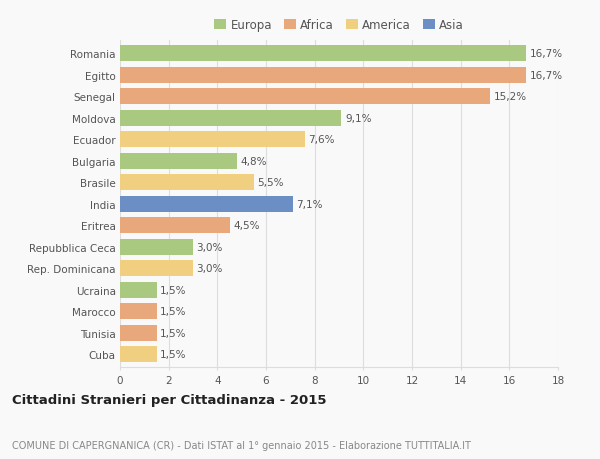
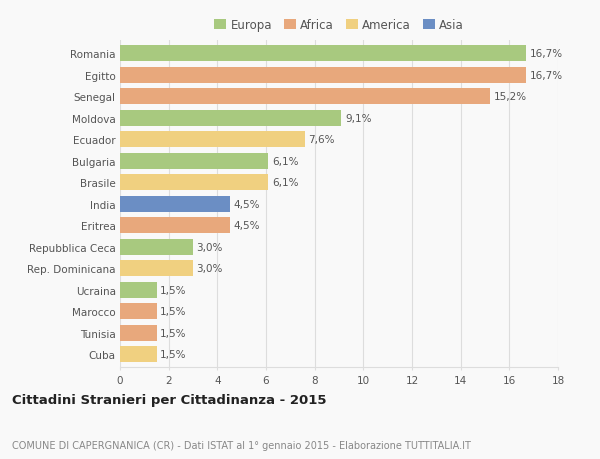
Bulgaria: 4,8% -> 6,1%
Brasile: 5,5% -> 6,1%
India: 7,1% -> 4,5%
